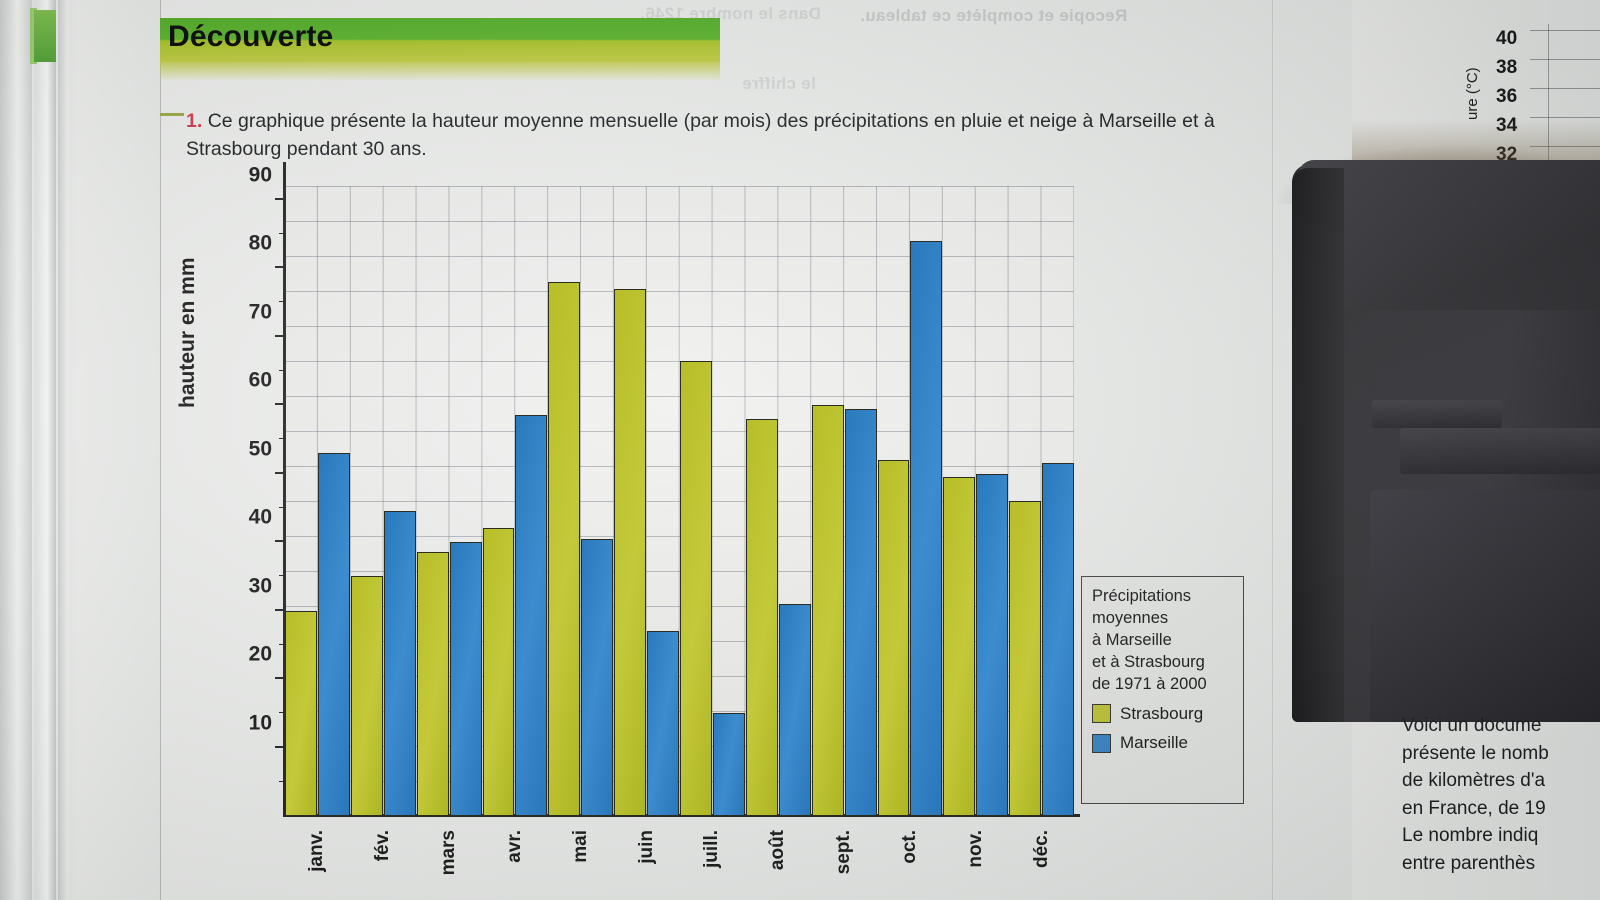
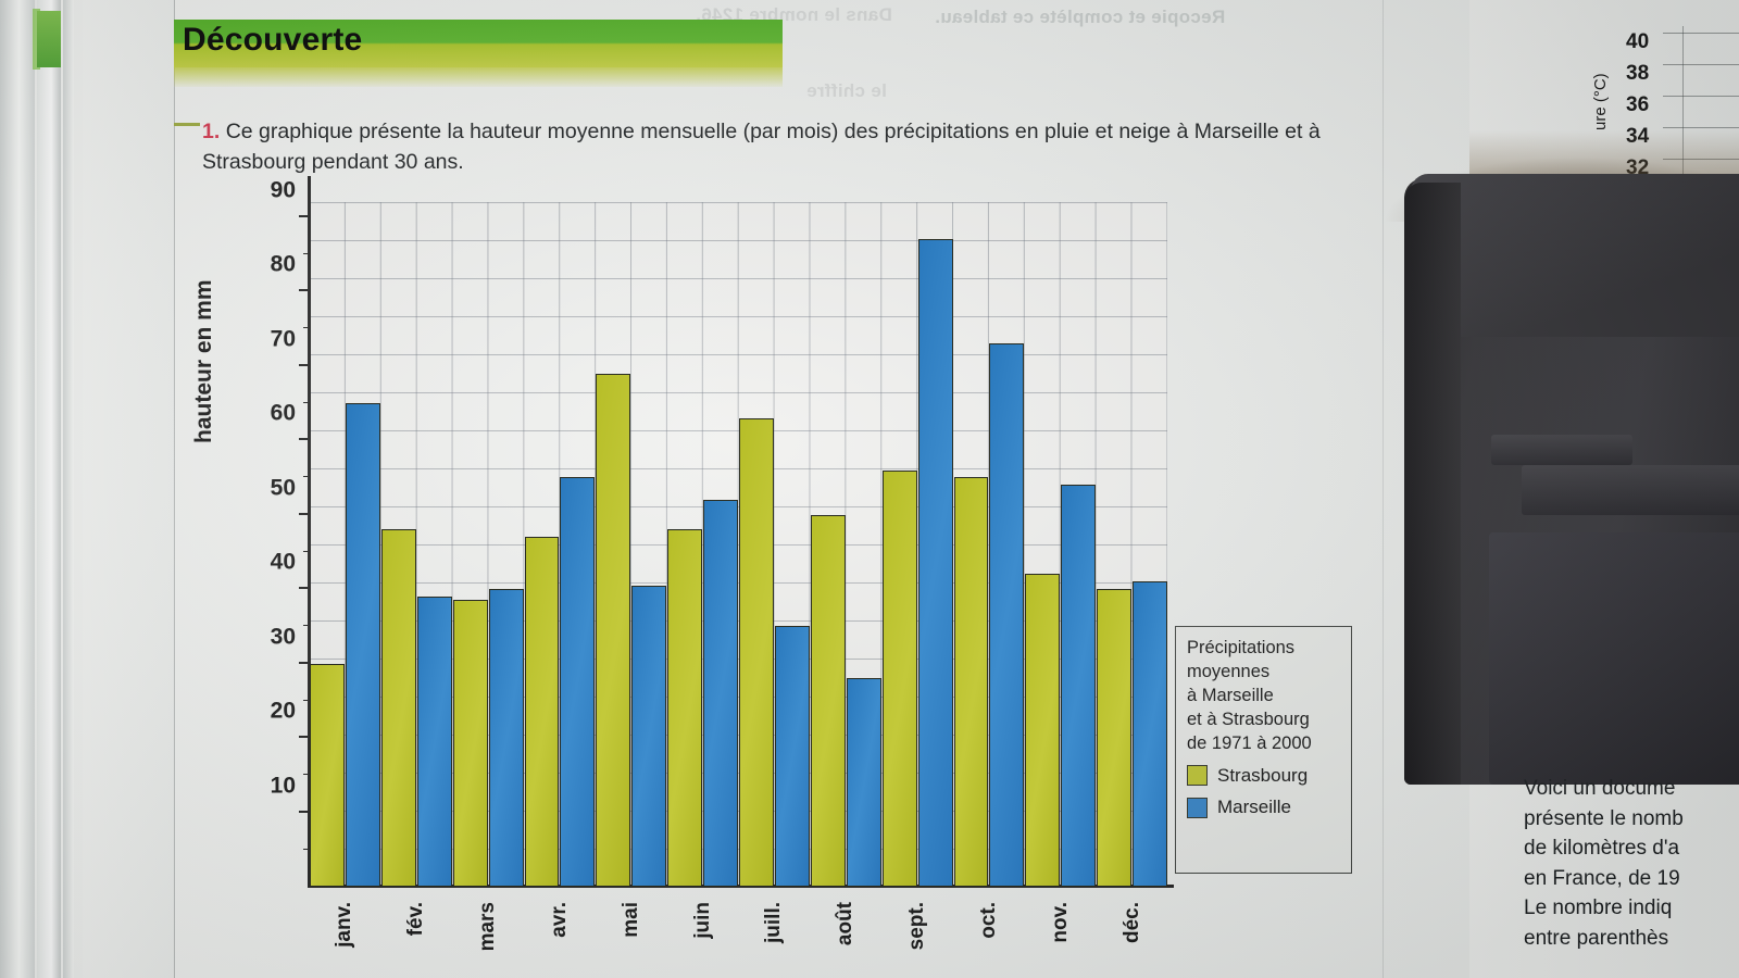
Marseille/janv.: 53 -> 65
Strasbourg/fév.: 35 -> 48
Marseille/fév.: 44 -> 39
Strasbourg/avr.: 42 -> 47
Marseille/avr.: 58 -> 55
Strasbourg/mai: 78 -> 69
Strasbourg/juin: 77 -> 48
Marseille/juin: 27 -> 52
Strasbourg/juill.: 66 -> 63
Marseille/juill.: 15 -> 35
Strasbourg/août: 58 -> 50
Marseille/août: 31 -> 28
Strasbourg/sept.: 60 -> 56
Marseille/sept.: 60 -> 87
Strasbourg/oct.: 52 -> 55
Marseille/oct.: 84 -> 73
Strasbourg/nov.: 50 -> 42
Marseille/nov.: 50 -> 54
Strasbourg/déc.: 46 -> 40
Marseille/déc.: 52 -> 41
